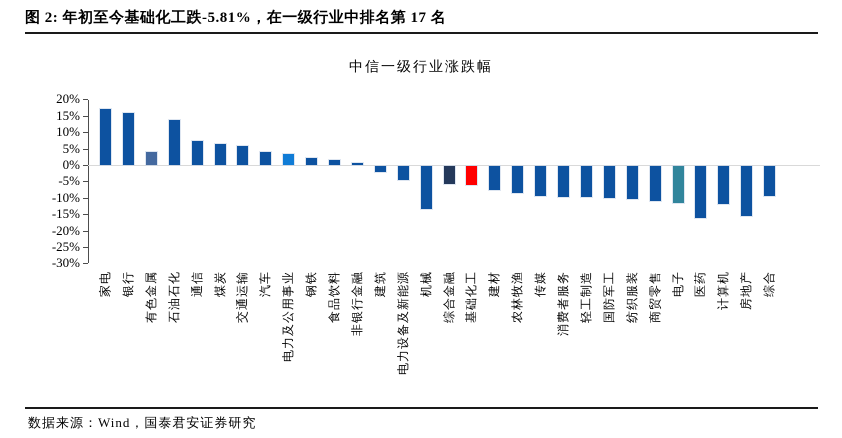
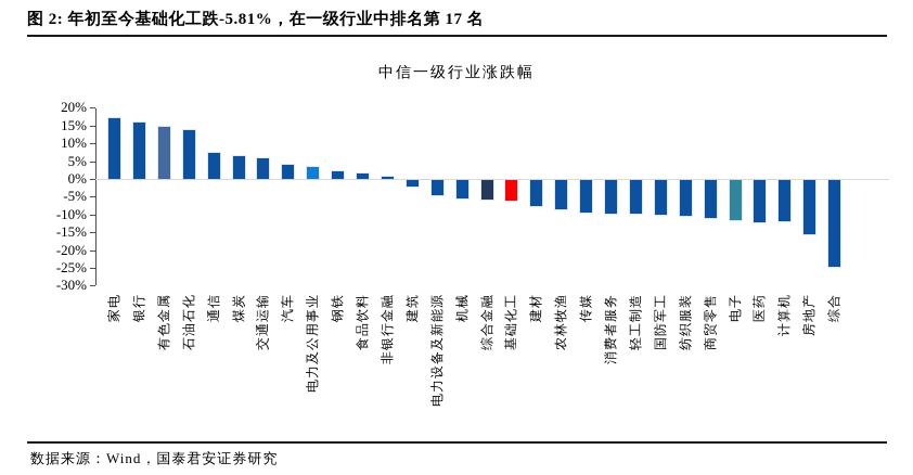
有色金属: 4% -> 15%
机械: -13% -> -5%
医药: -16% -> -12%
综合: -9% -> -24%
